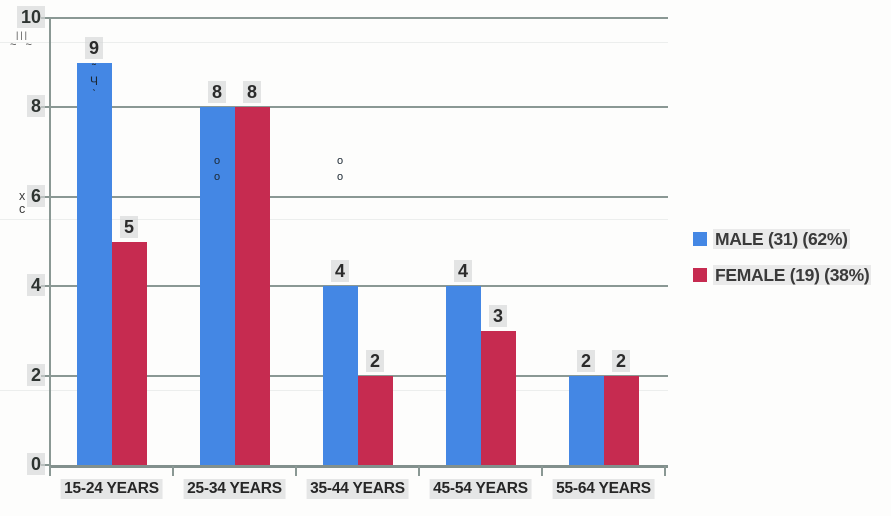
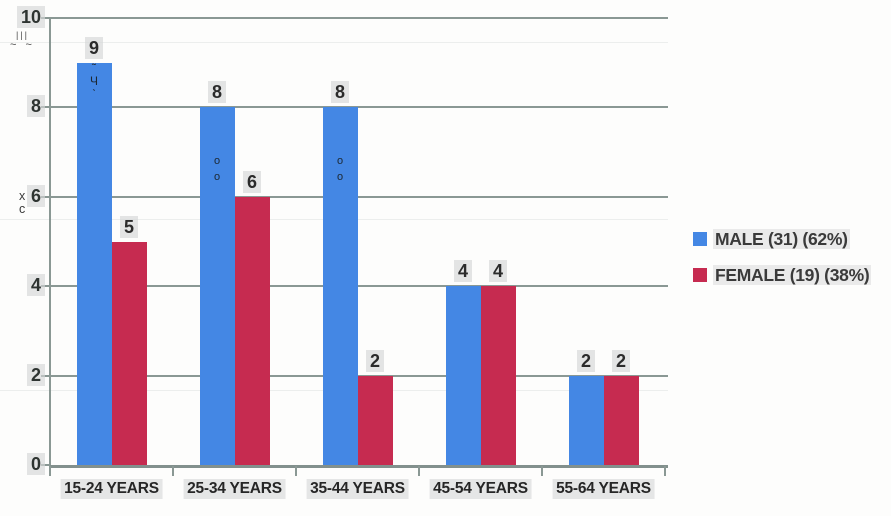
FEMALE (19) (38%)/25-34 YEARS: 8 -> 6
MALE (31) (62%)/35-44 YEARS: 4 -> 8
FEMALE (19) (38%)/45-54 YEARS: 3 -> 4
